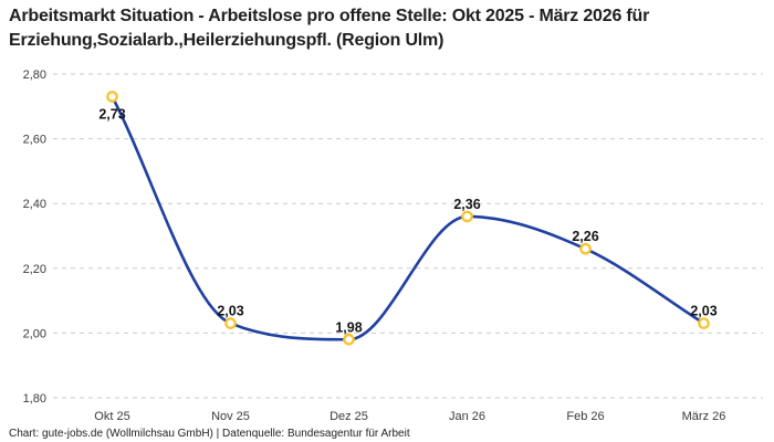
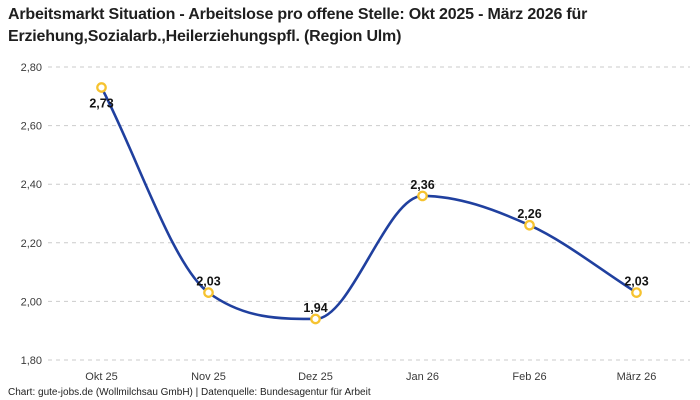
Dez 25: 1,98 -> 1,94
